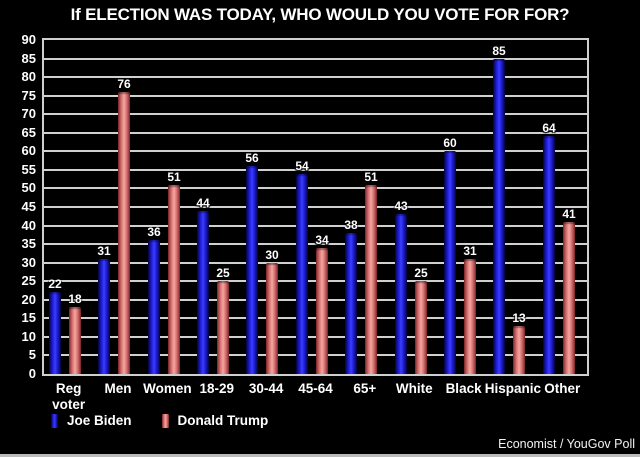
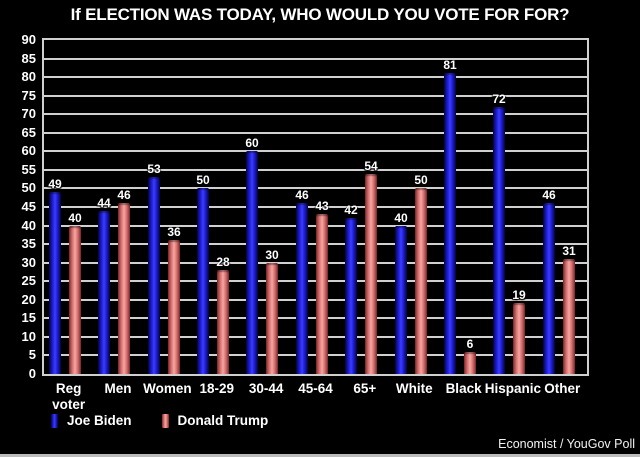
Joe Biden/Reg voter: 22 -> 49
Donald Trump/Reg voter: 18 -> 40
Joe Biden/Men: 31 -> 44
Donald Trump/Men: 76 -> 46
Joe Biden/Women: 36 -> 53
Donald Trump/Women: 51 -> 36
Joe Biden/18-29: 44 -> 50
Donald Trump/18-29: 25 -> 28
Joe Biden/30-44: 56 -> 60
Joe Biden/45-64: 54 -> 46
Donald Trump/45-64: 34 -> 43
Joe Biden/65+: 38 -> 42
Donald Trump/65+: 51 -> 54
Joe Biden/White: 43 -> 40
Donald Trump/White: 25 -> 50
Joe Biden/Black: 60 -> 81
Donald Trump/Black: 31 -> 6
Joe Biden/Hispanic: 85 -> 72
Donald Trump/Hispanic: 13 -> 19
Joe Biden/Other: 64 -> 46
Donald Trump/Other: 41 -> 31
